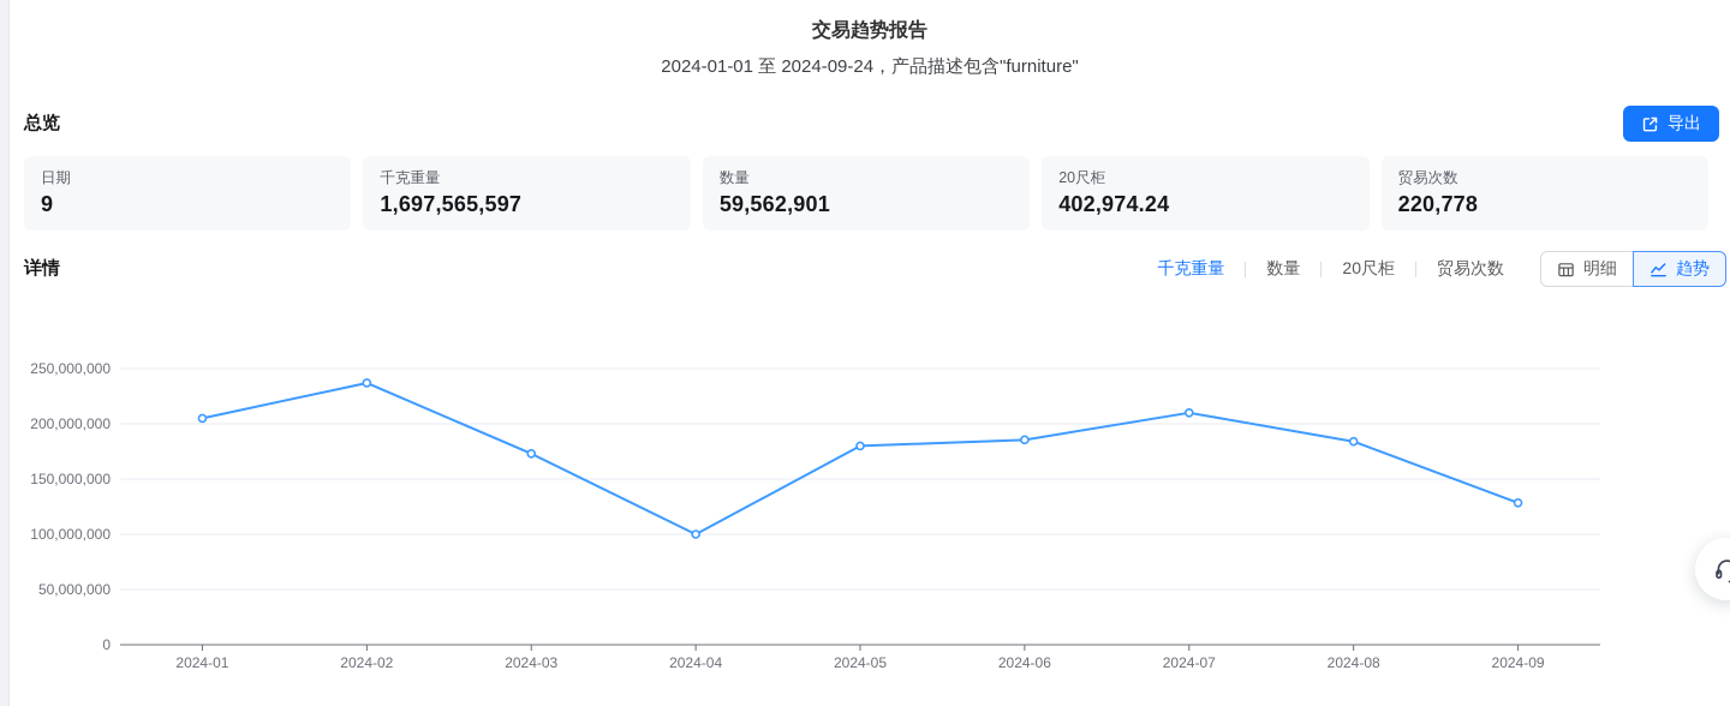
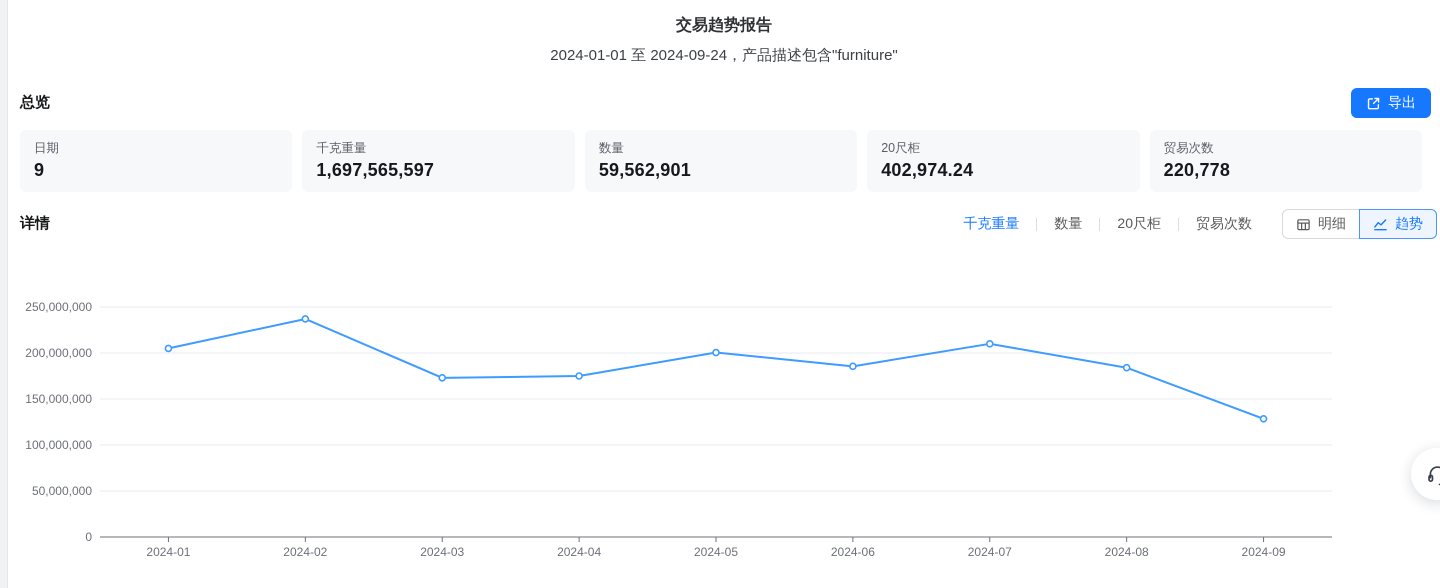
2024-04: 100000000 -> 180000000
2024-05: 180000000 -> 200000000
